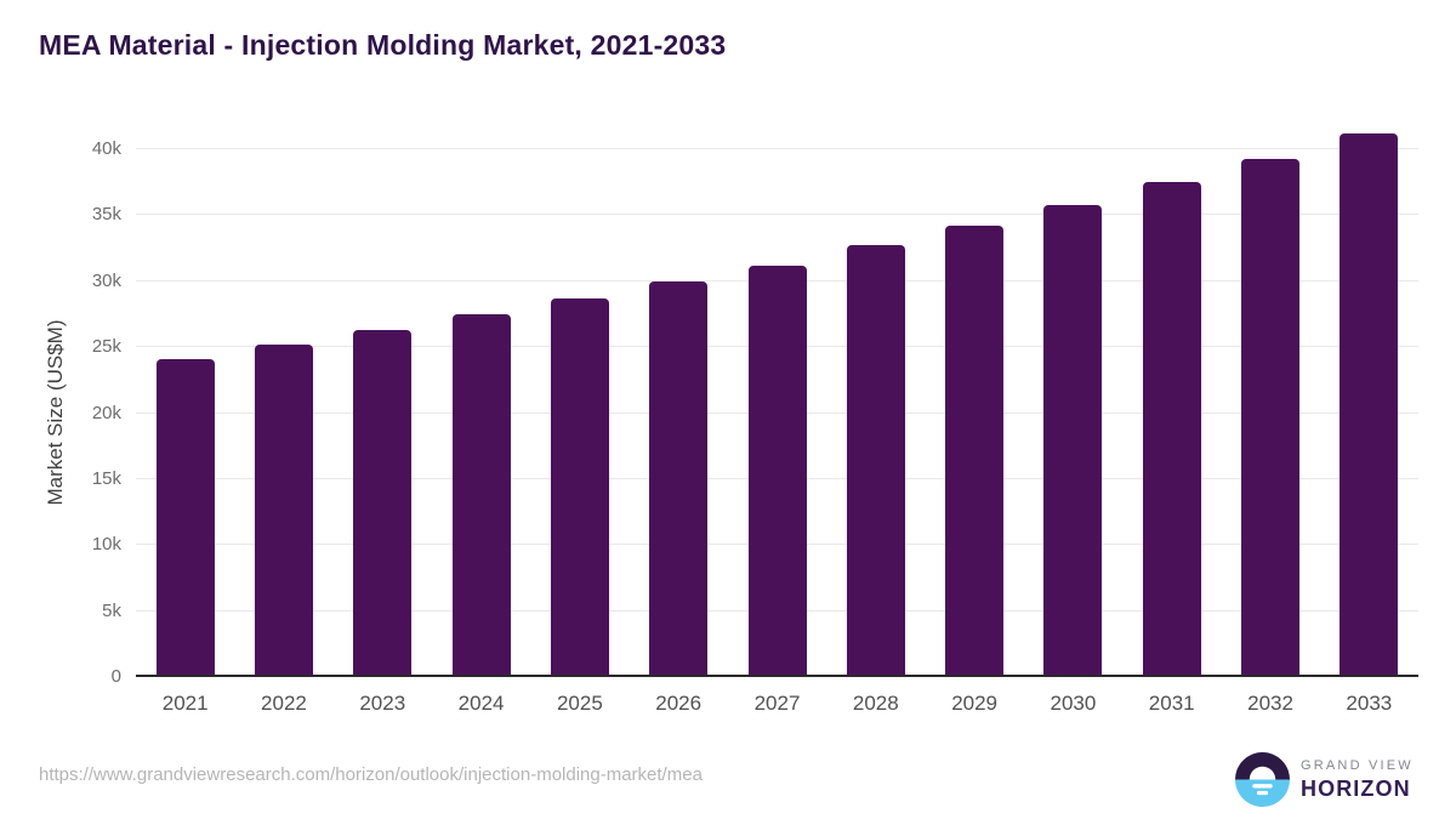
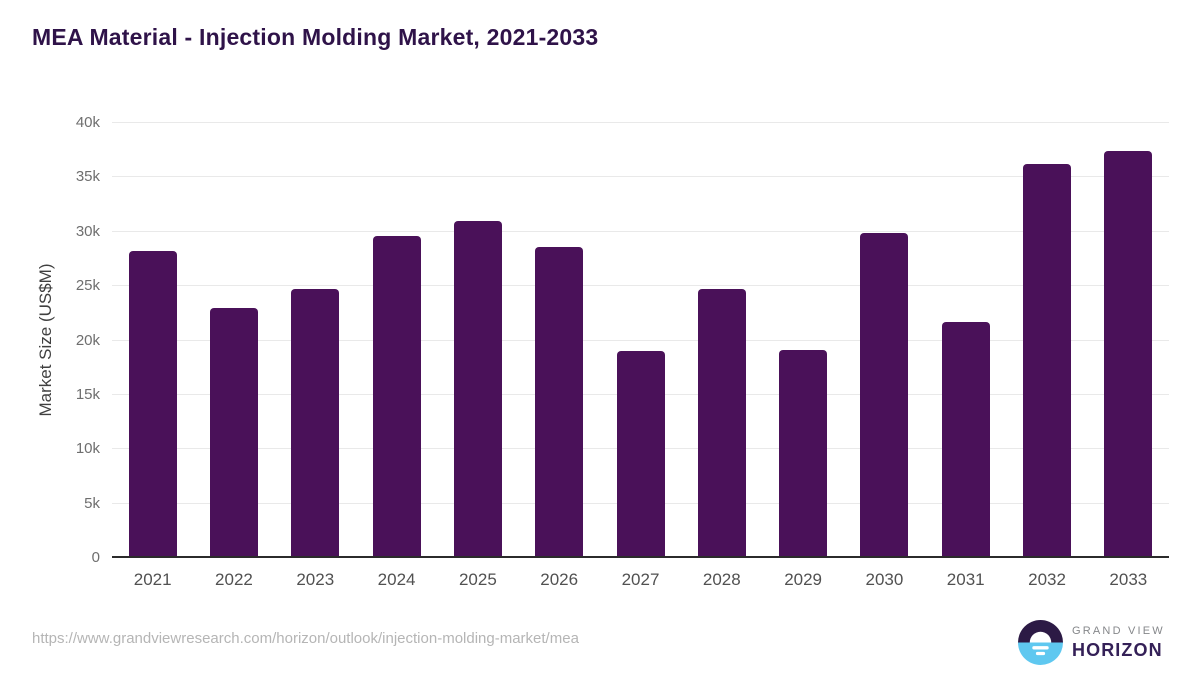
2021: 24.0k -> 28.1k
2022: 25.1k -> 22.9k
2023: 26.2k -> 24.6k
2024: 27.4k -> 29.5k
2025: 28.6k -> 30.9k
2026: 29.9k -> 28.5k
2027: 31.1k -> 18.9k
2028: 32.6k -> 24.6k
2029: 34.1k -> 19.0k
2030: 35.7k -> 29.8k
2031: 37.4k -> 21.6k
2032: 39.2k -> 36.1k
2033: 41.1k -> 37.3k
